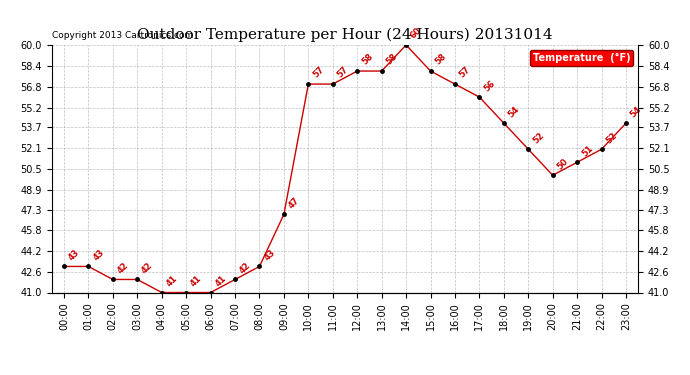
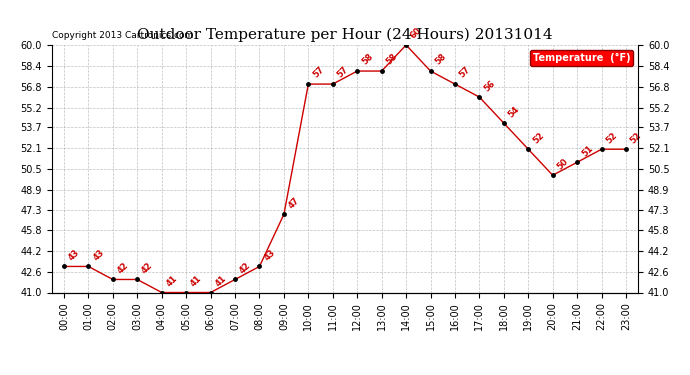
23:00: 54 -> 52
